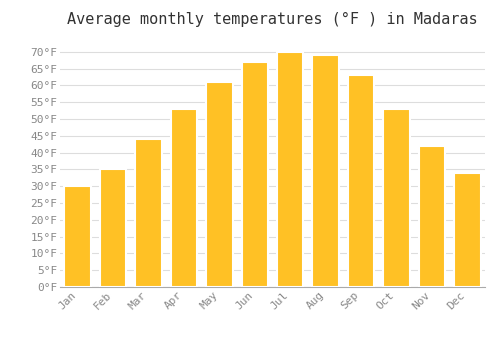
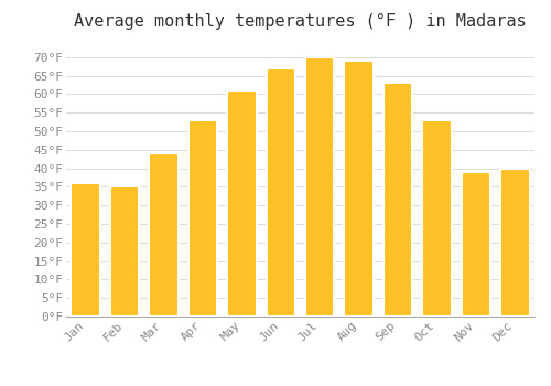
Jan: 30°F -> 36°F
Nov: 42°F -> 39°F
Dec: 34°F -> 40°F
